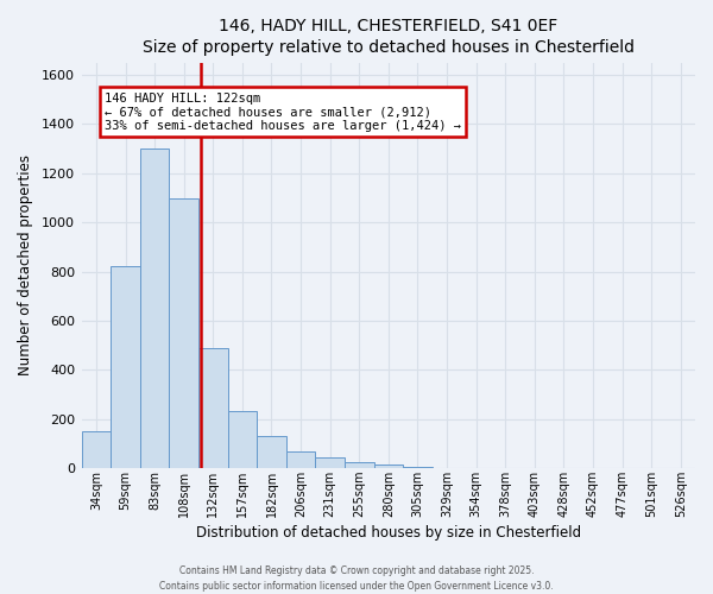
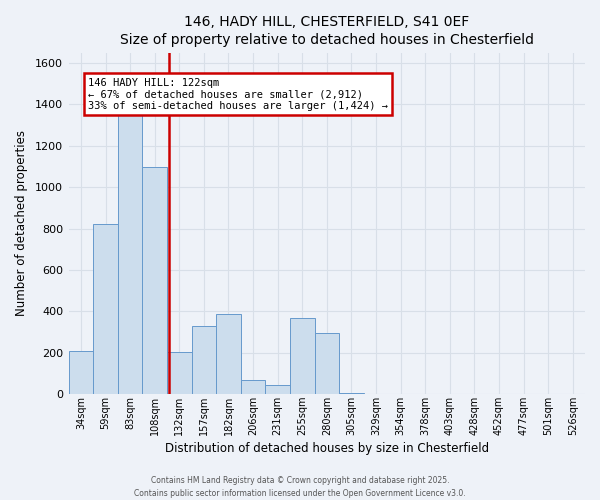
34sqm: 150 -> 210
83sqm: 1300 -> 1355
132sqm: 490 -> 205
157sqm: 235 -> 330
182sqm: 130 -> 385
255sqm: 25 -> 370
280sqm: 15 -> 295
